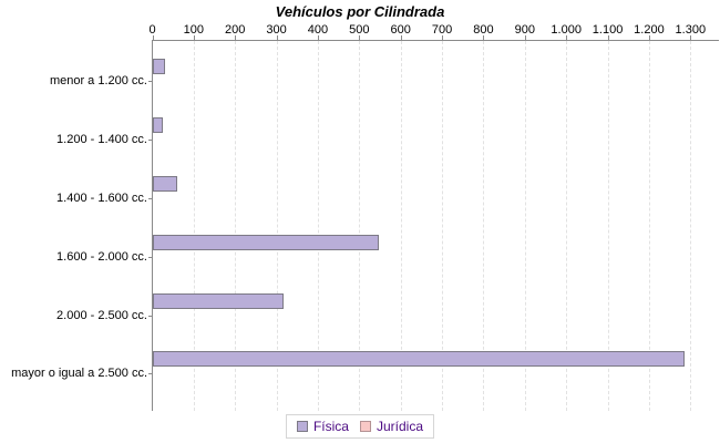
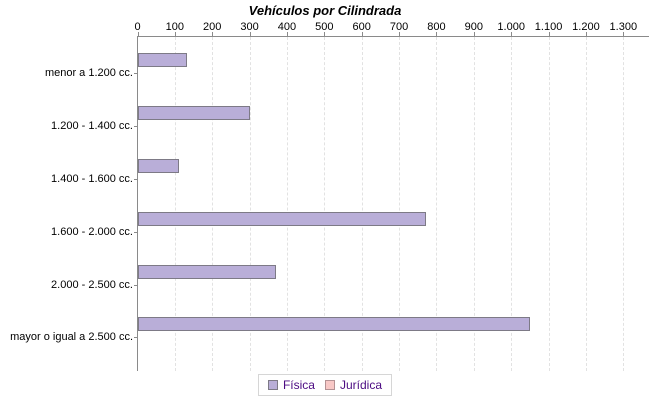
Física/menor a 1.200 cc.: 30 -> 130
Física/1.200 - 1.400 cc.: 20 -> 300
Física/1.400 - 1.600 cc.: 60 -> 110
Física/1.600 - 2.000 cc.: 540 -> 770
Física/2.000 - 2.500 cc.: 320 -> 370
Física/mayor o igual a 2.500 cc.: 1280 -> 1050
